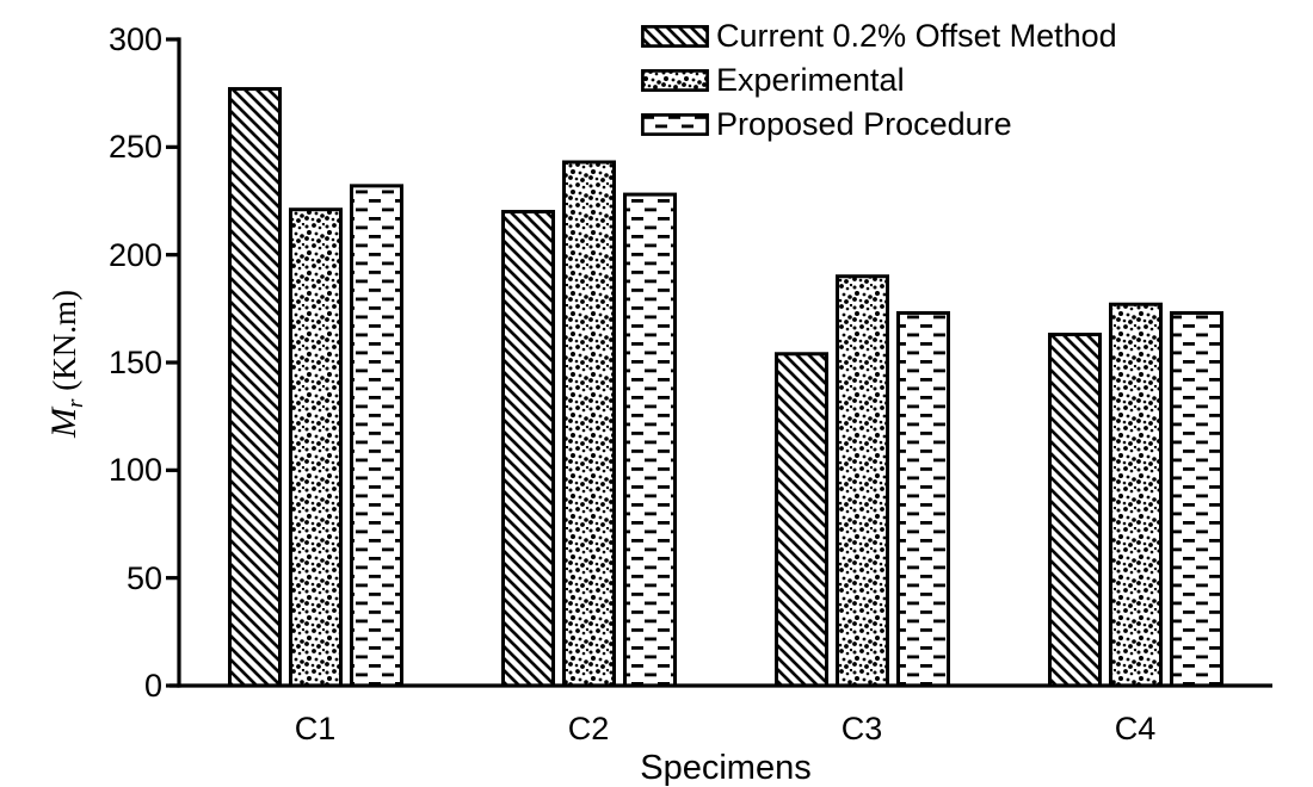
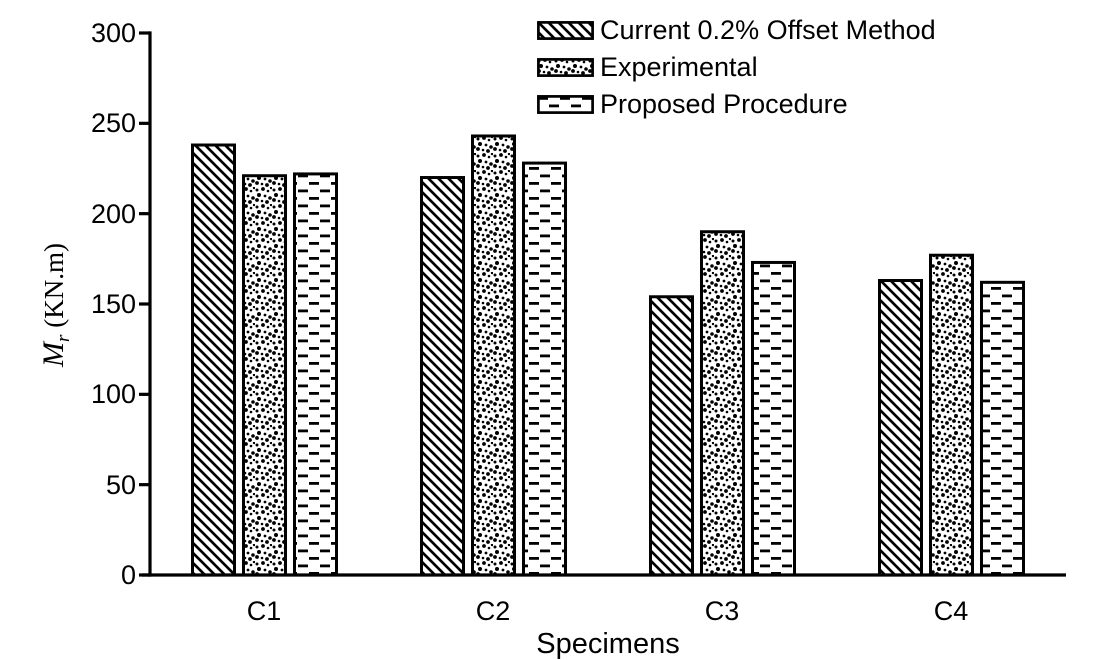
Current 0.2% Offset Method/C1: 277 -> 238
Proposed Procedure/C1: 232 -> 222
Proposed Procedure/C4: 173 -> 162
